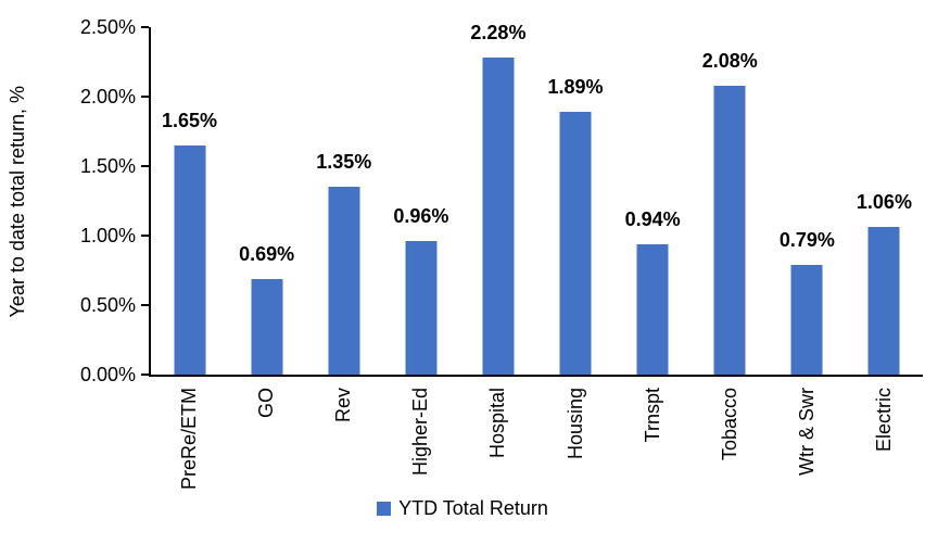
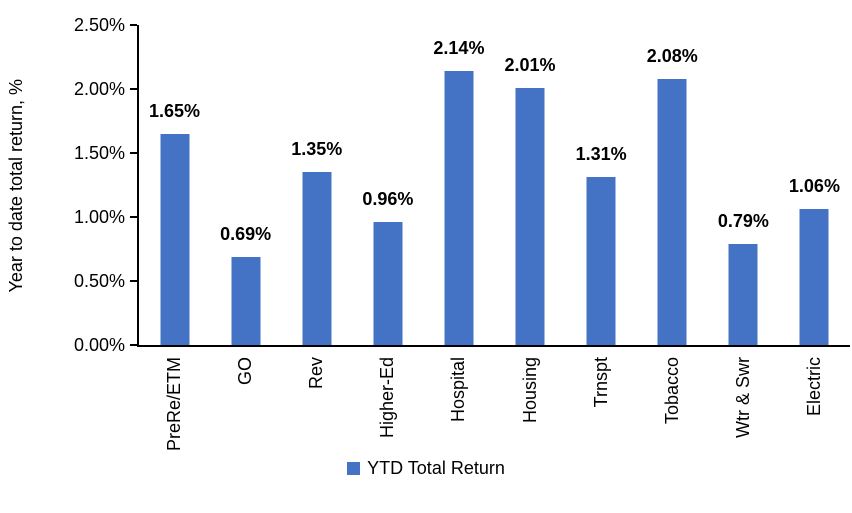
Hospital: 2.28% -> 2.14%
Housing: 1.89% -> 2.01%
Trnspt: 0.94% -> 1.31%
